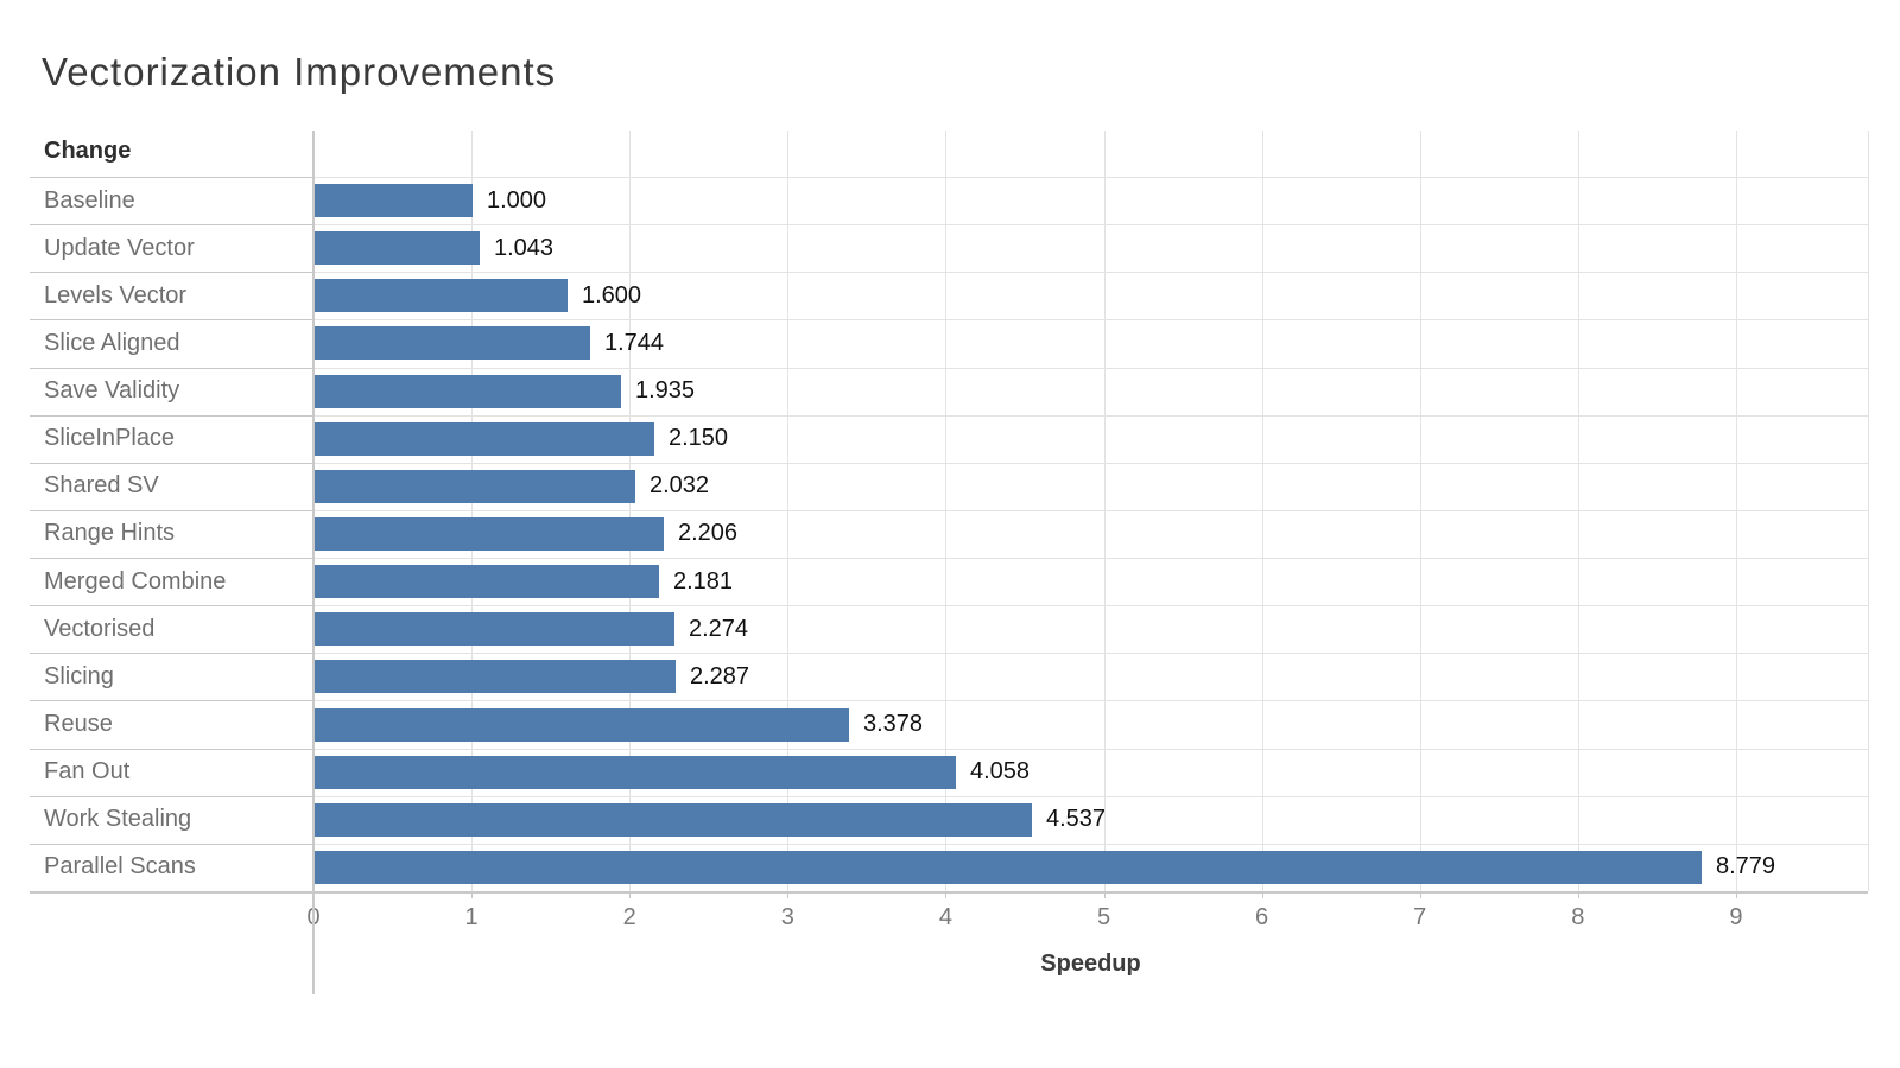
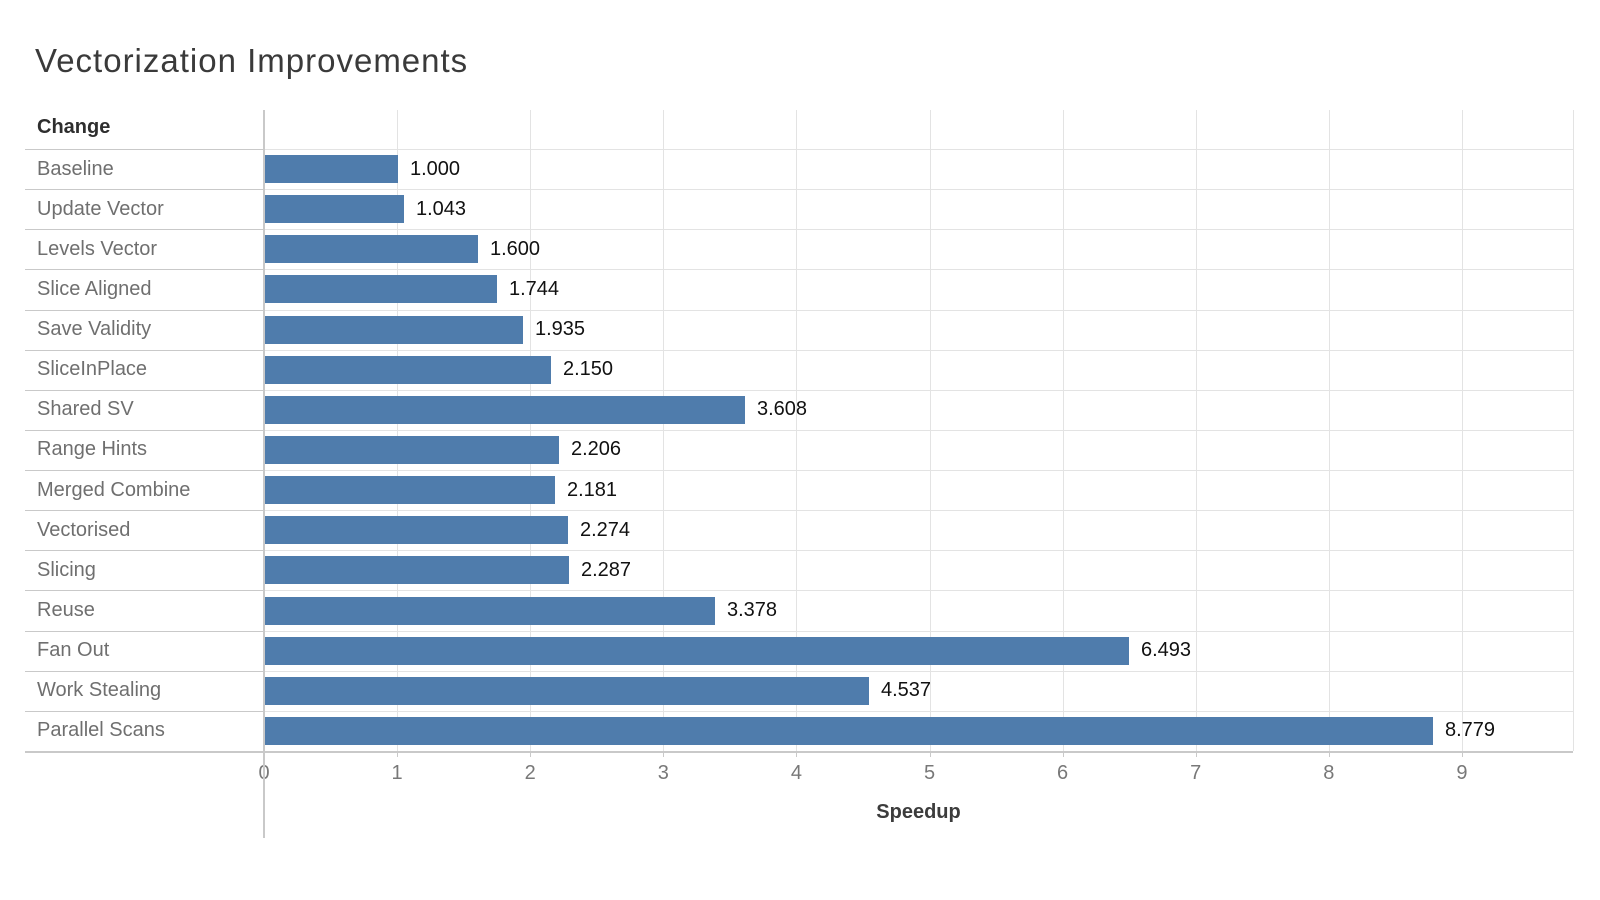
Shared SV: 2.032 -> 3.608
Fan Out: 4.058 -> 6.493
